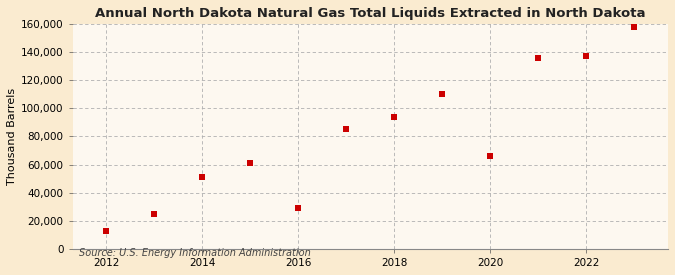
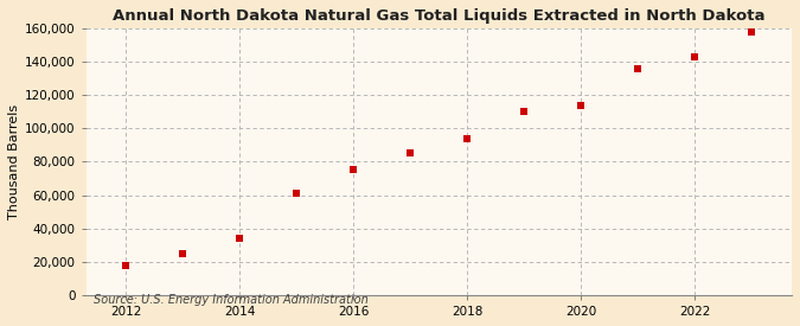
2012: 13,000 -> 18,000
2014: 51,000 -> 34,000
2016: 29,000 -> 75,000
2020: 66,000 -> 114,000
2022: 137,000 -> 143,000
